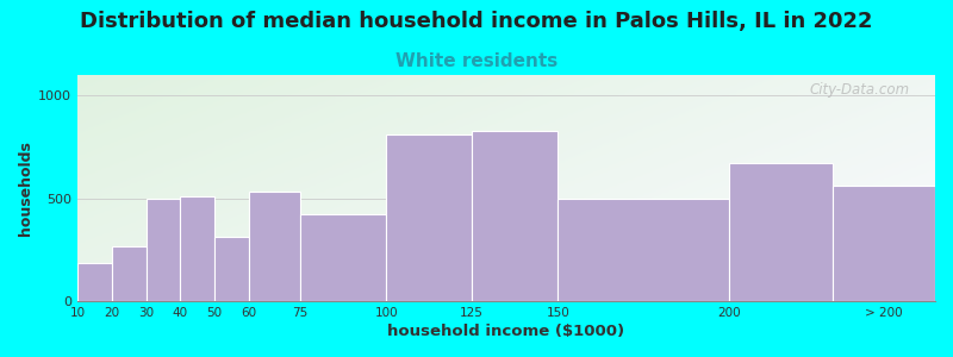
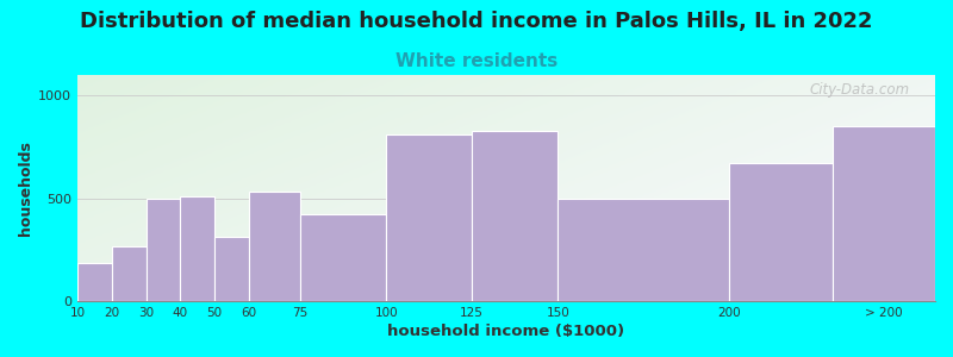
> 200: 560 -> 850
